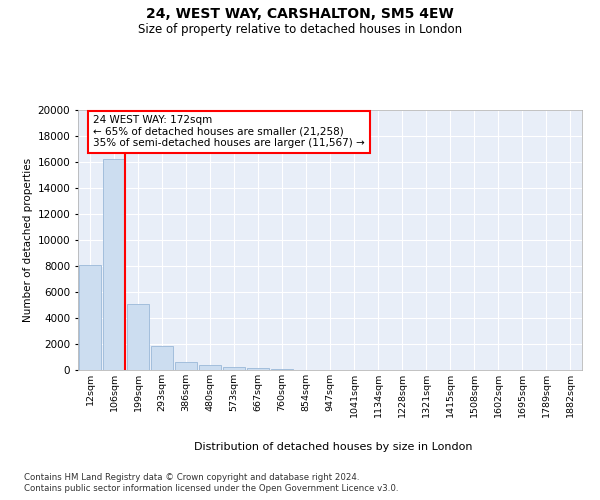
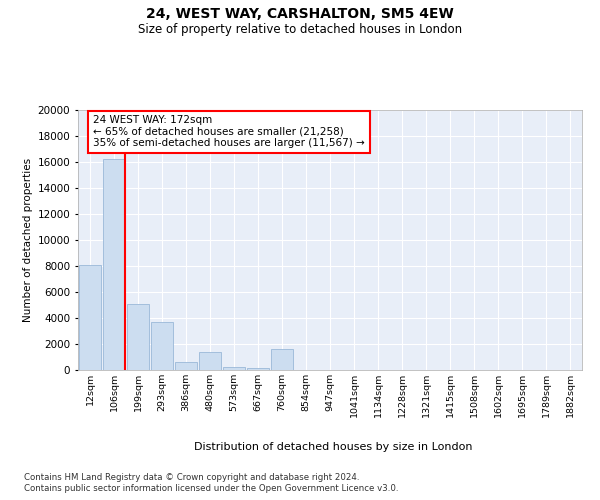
293sqm: 1800 -> 3700
480sqm: 400 -> 1400
760sqm: 100 -> 1600
